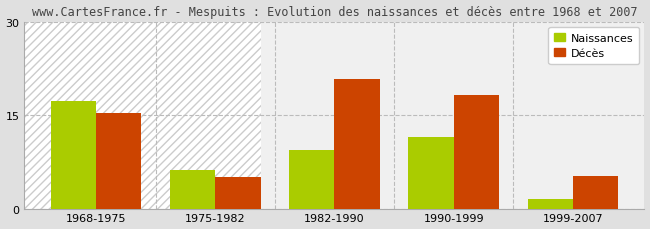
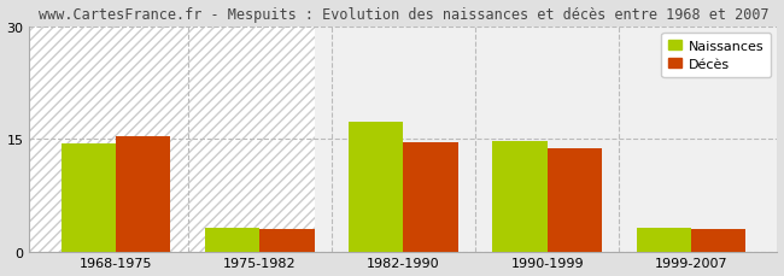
Naissances/1968-1975: 17.2 -> 14.3
Naissances/1975-1982: 6.2 -> 3.2
Décès/1975-1982: 5.0 -> 3.0
Naissances/1982-1990: 9.4 -> 17.2
Décès/1982-1990: 20.8 -> 14.6
Naissances/1990-1999: 11.4 -> 14.7
Décès/1990-1999: 18.2 -> 13.8
Naissances/1999-2007: 1.6 -> 3.2
Décès/1999-2007: 5.2 -> 3.0
